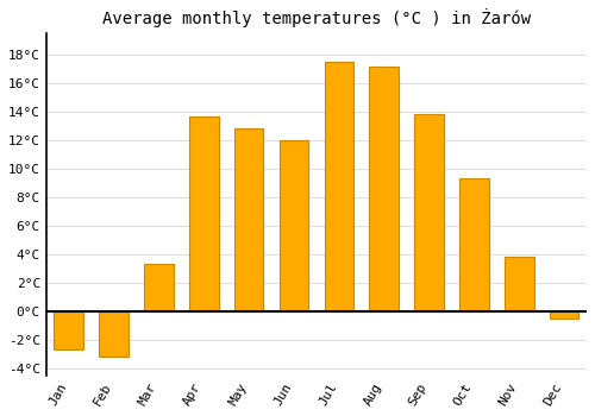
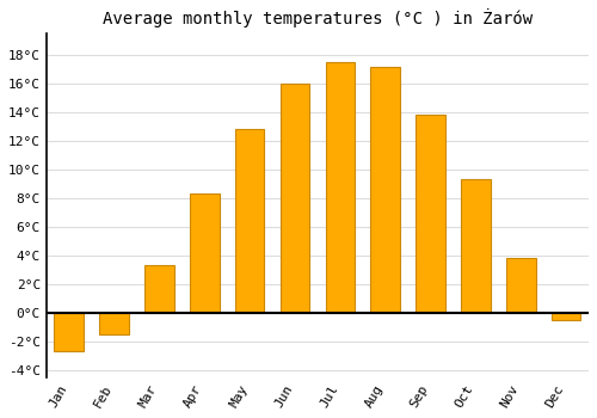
Feb: -3.2°C -> -1.5°C
Apr: 13.7°C -> 8.3°C
Jun: 12.0°C -> 16.0°C
